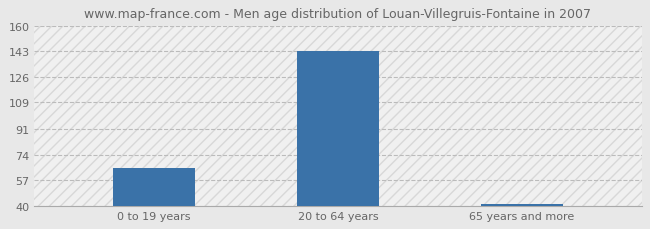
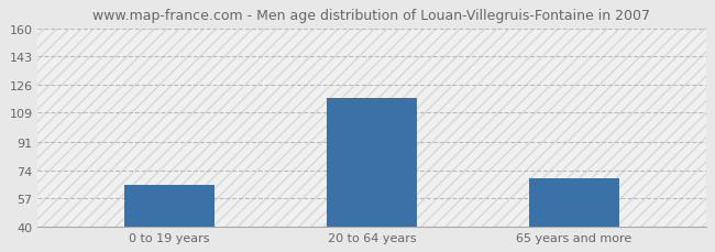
20 to 64 years: 143 -> 118
65 years and more: 41 -> 69
